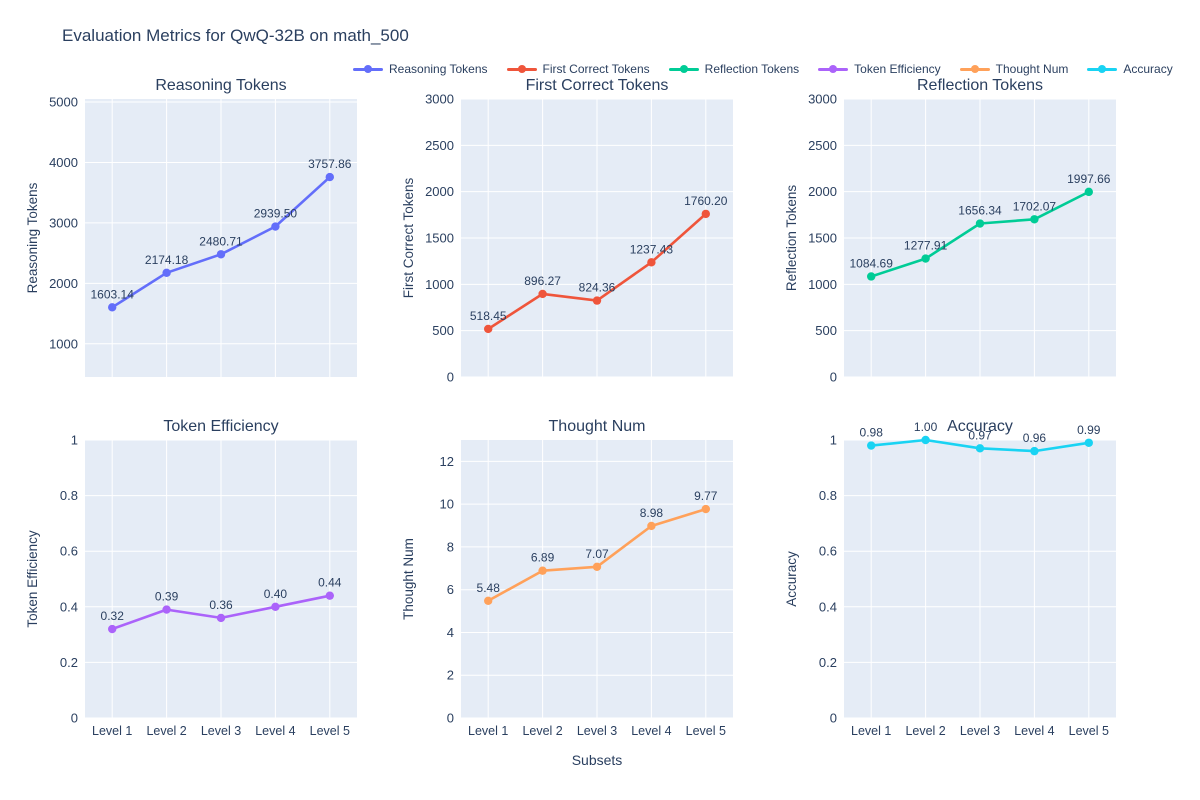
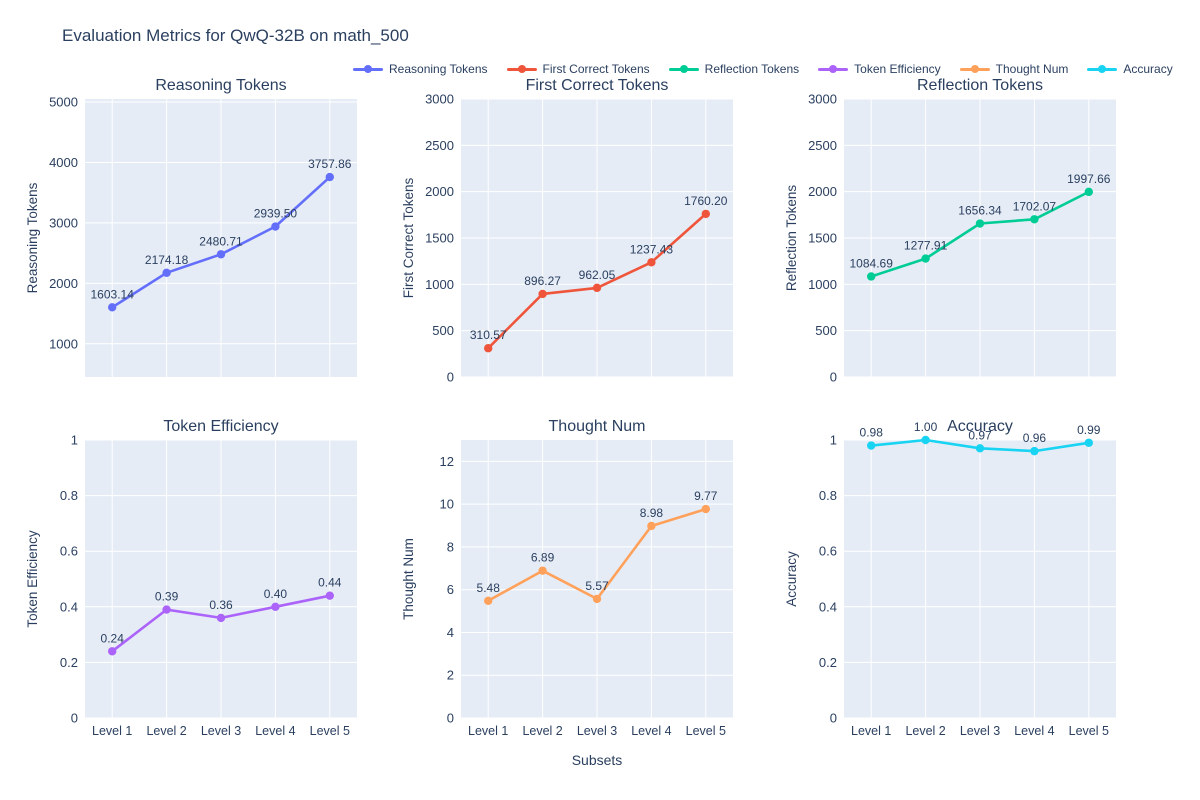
First Correct Tokens/Level 1: 518.45 -> 310.57
First Correct Tokens/Level 3: 824.36 -> 962.05
Token Efficiency/Level 1: 0.32 -> 0.24
Thought Num/Level 3: 7.07 -> 5.57
